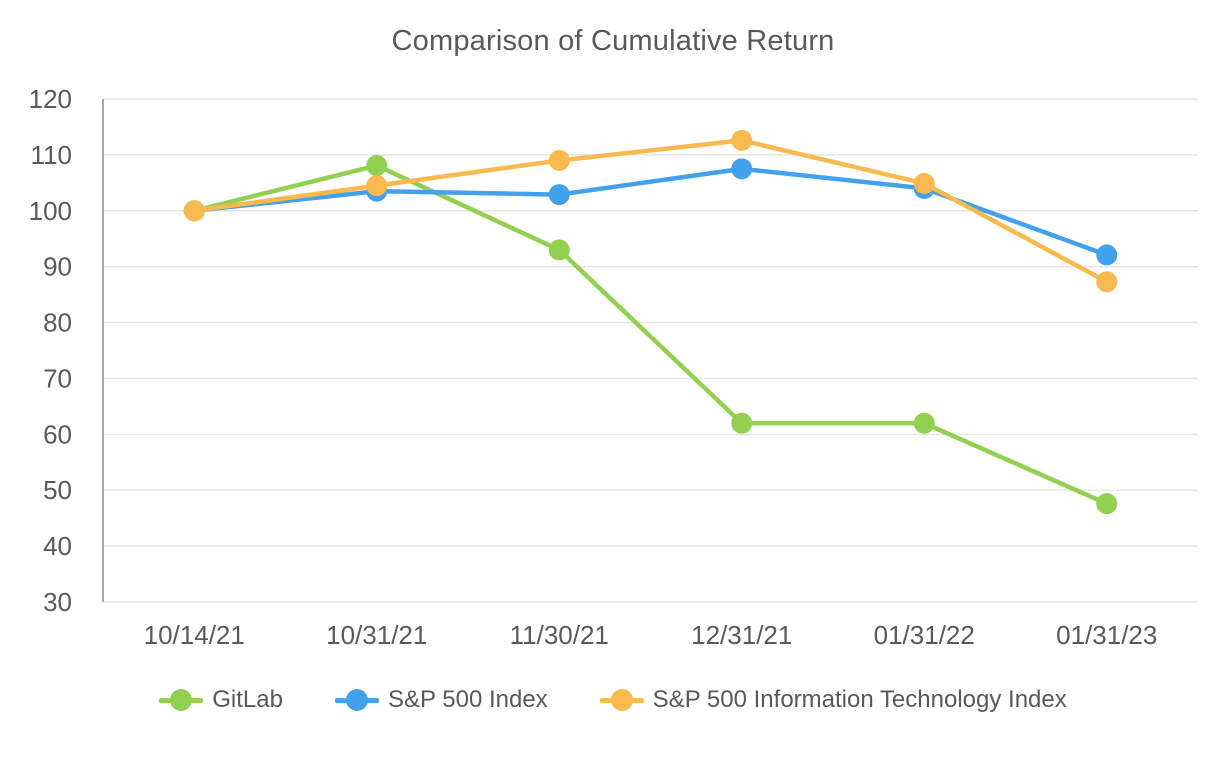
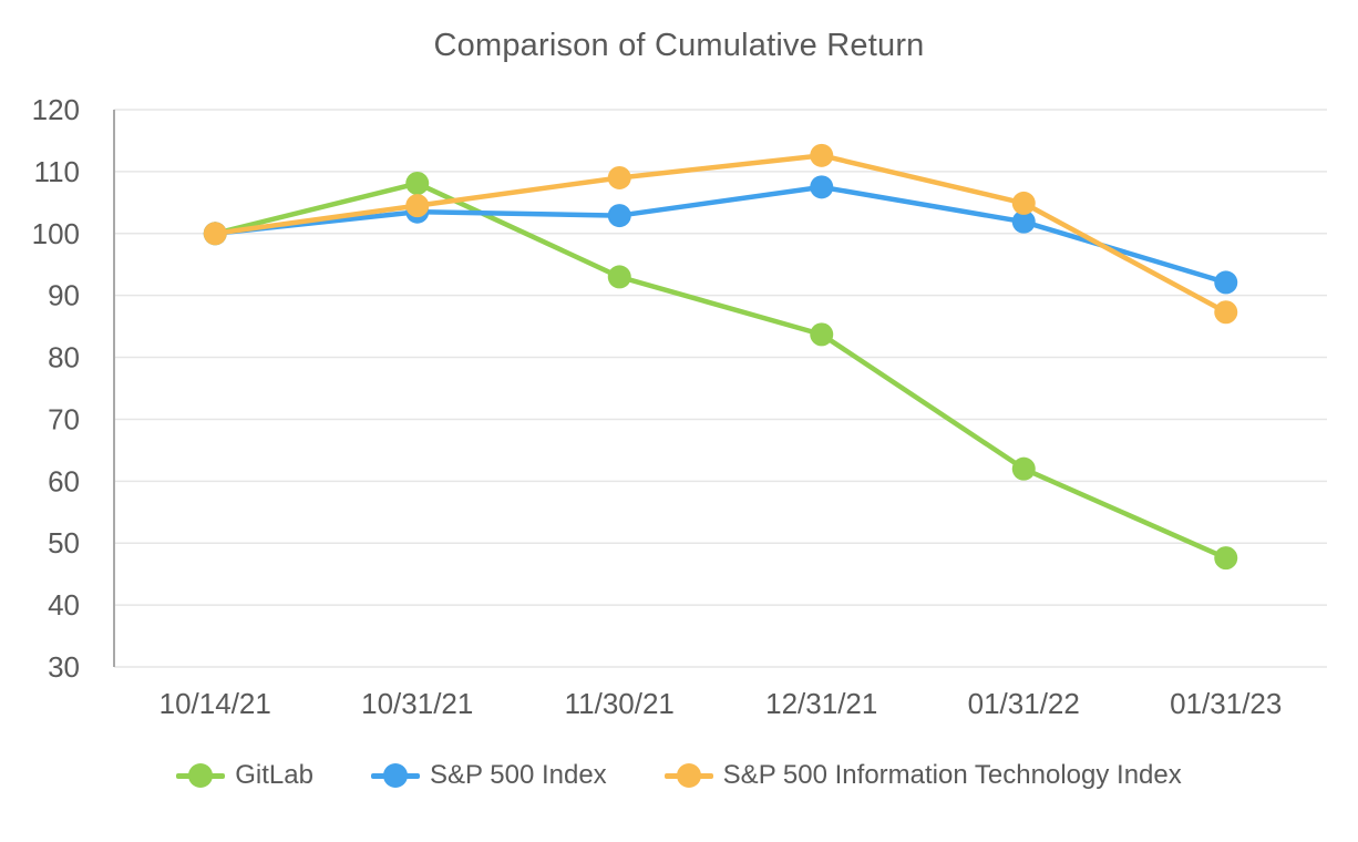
GitLab/12/31/21: 62 -> 84
S&P 500 Index/01/31/22: 104 -> 102
